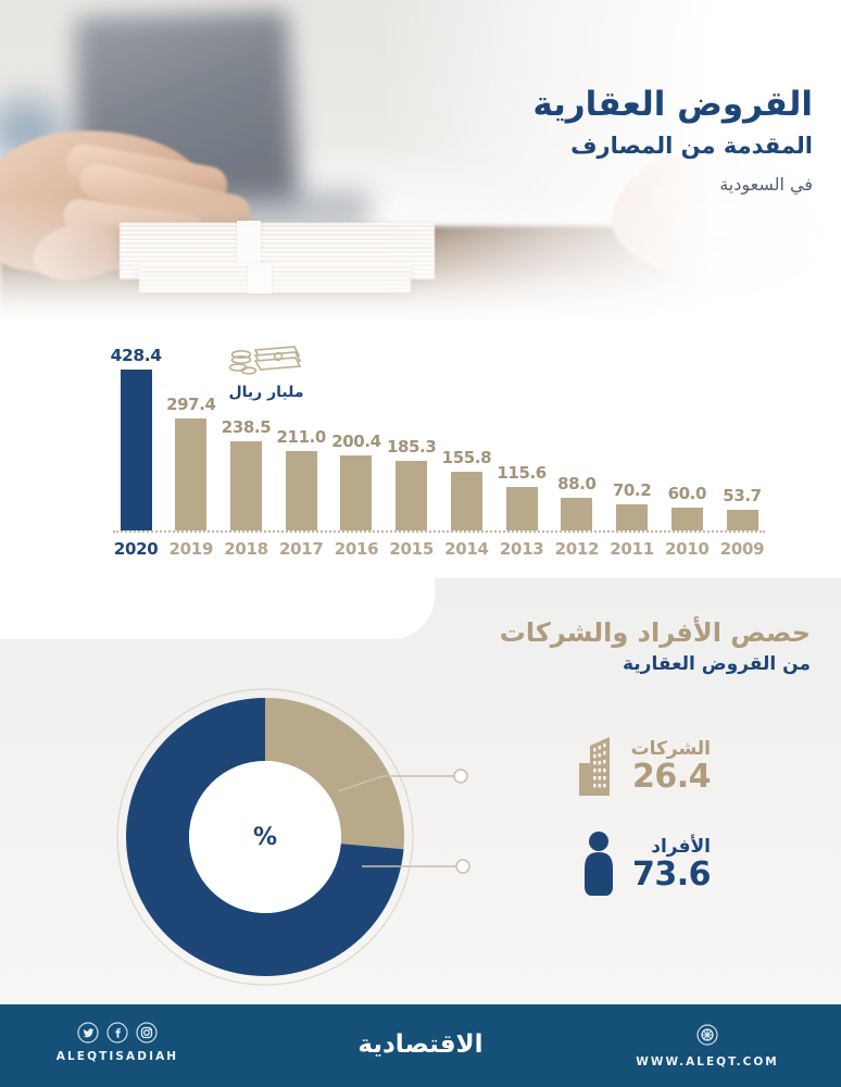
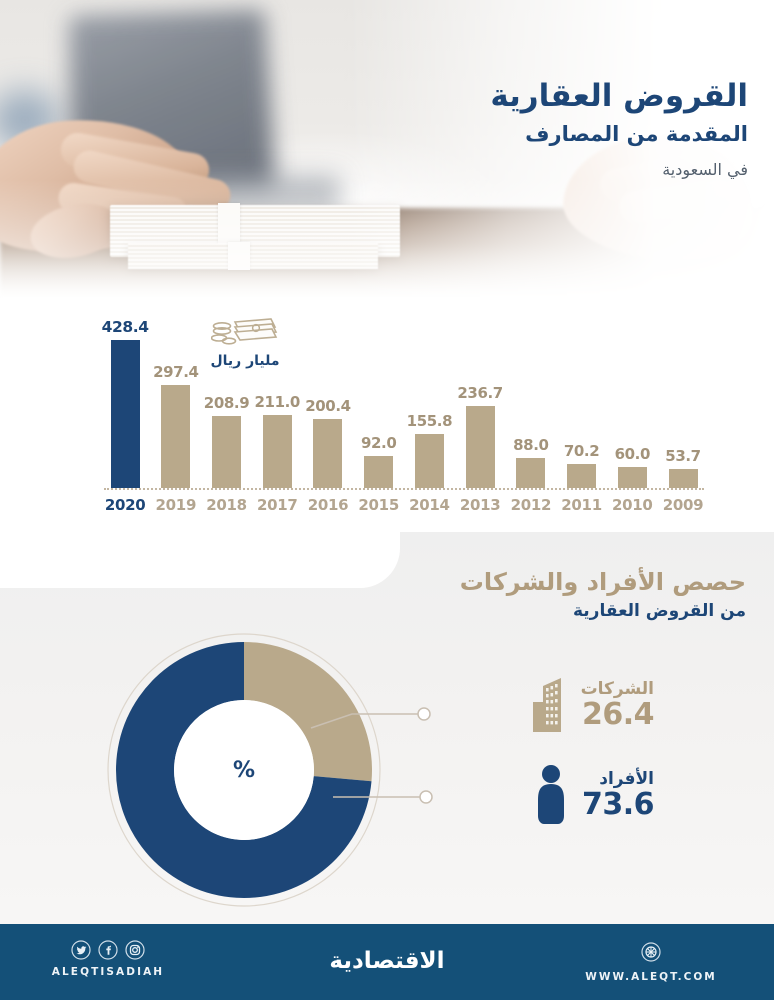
2013: 115.6 -> 236.7
2015: 185.3 -> 92.0
2018: 238.5 -> 208.9
